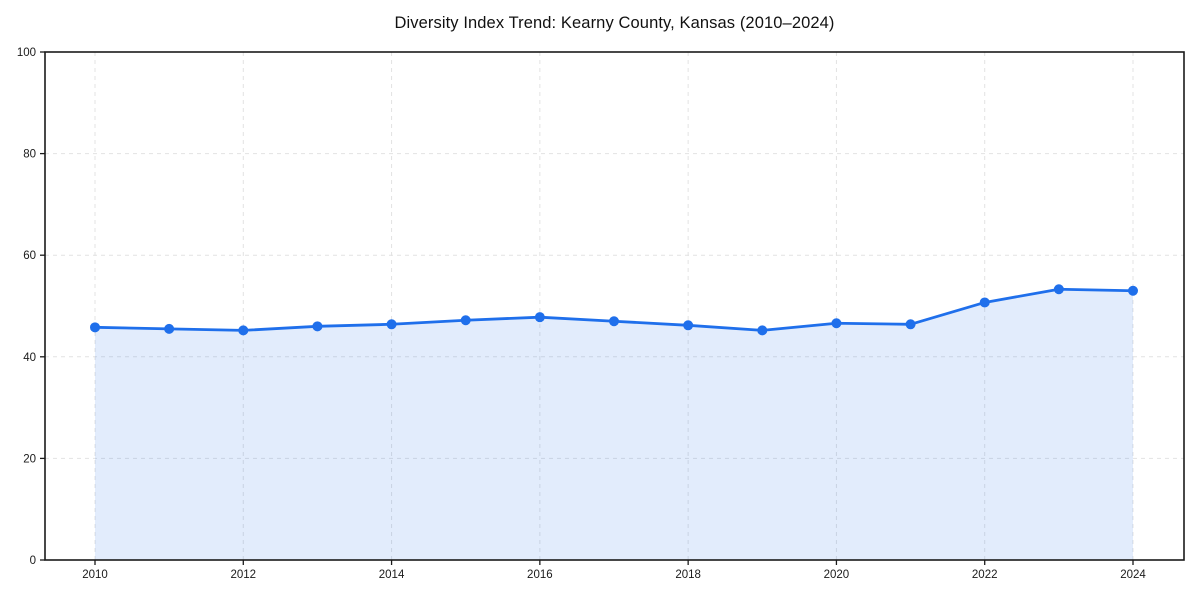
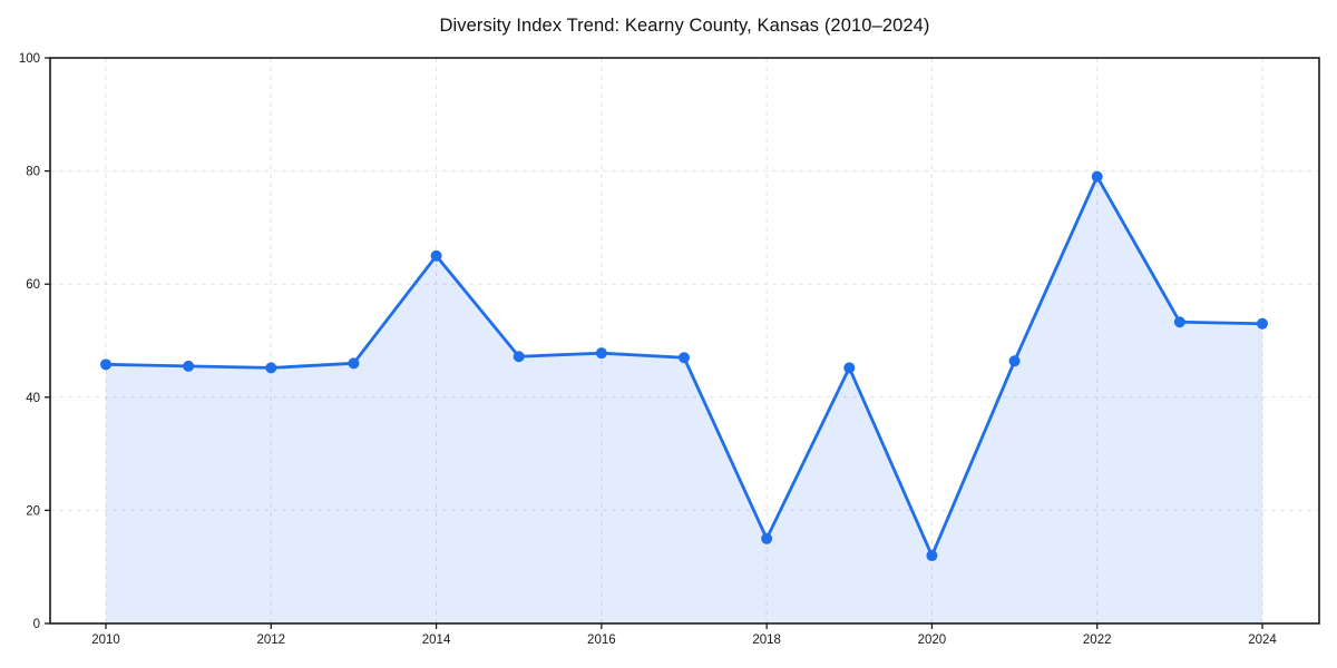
2014: 46 -> 65
2018: 46 -> 15
2020: 47 -> 12
2022: 51 -> 79
